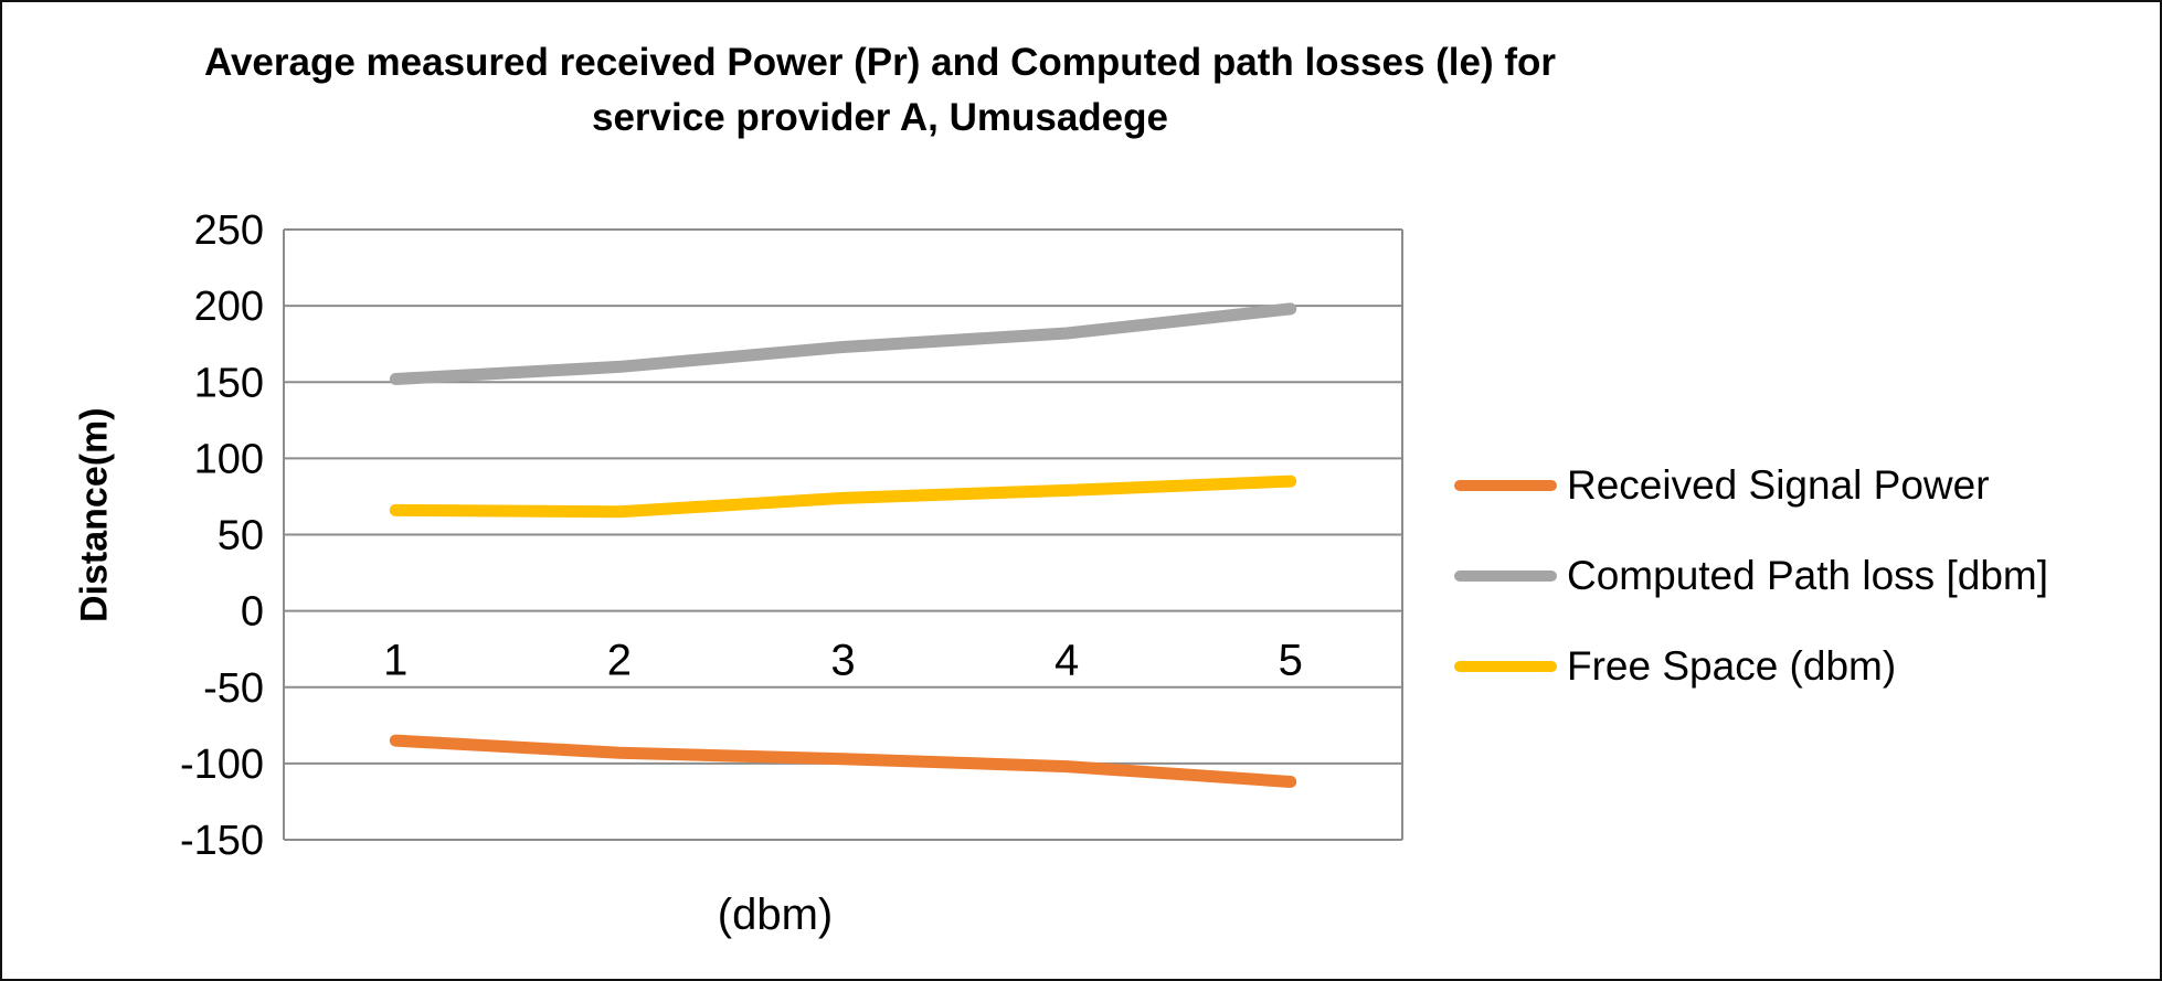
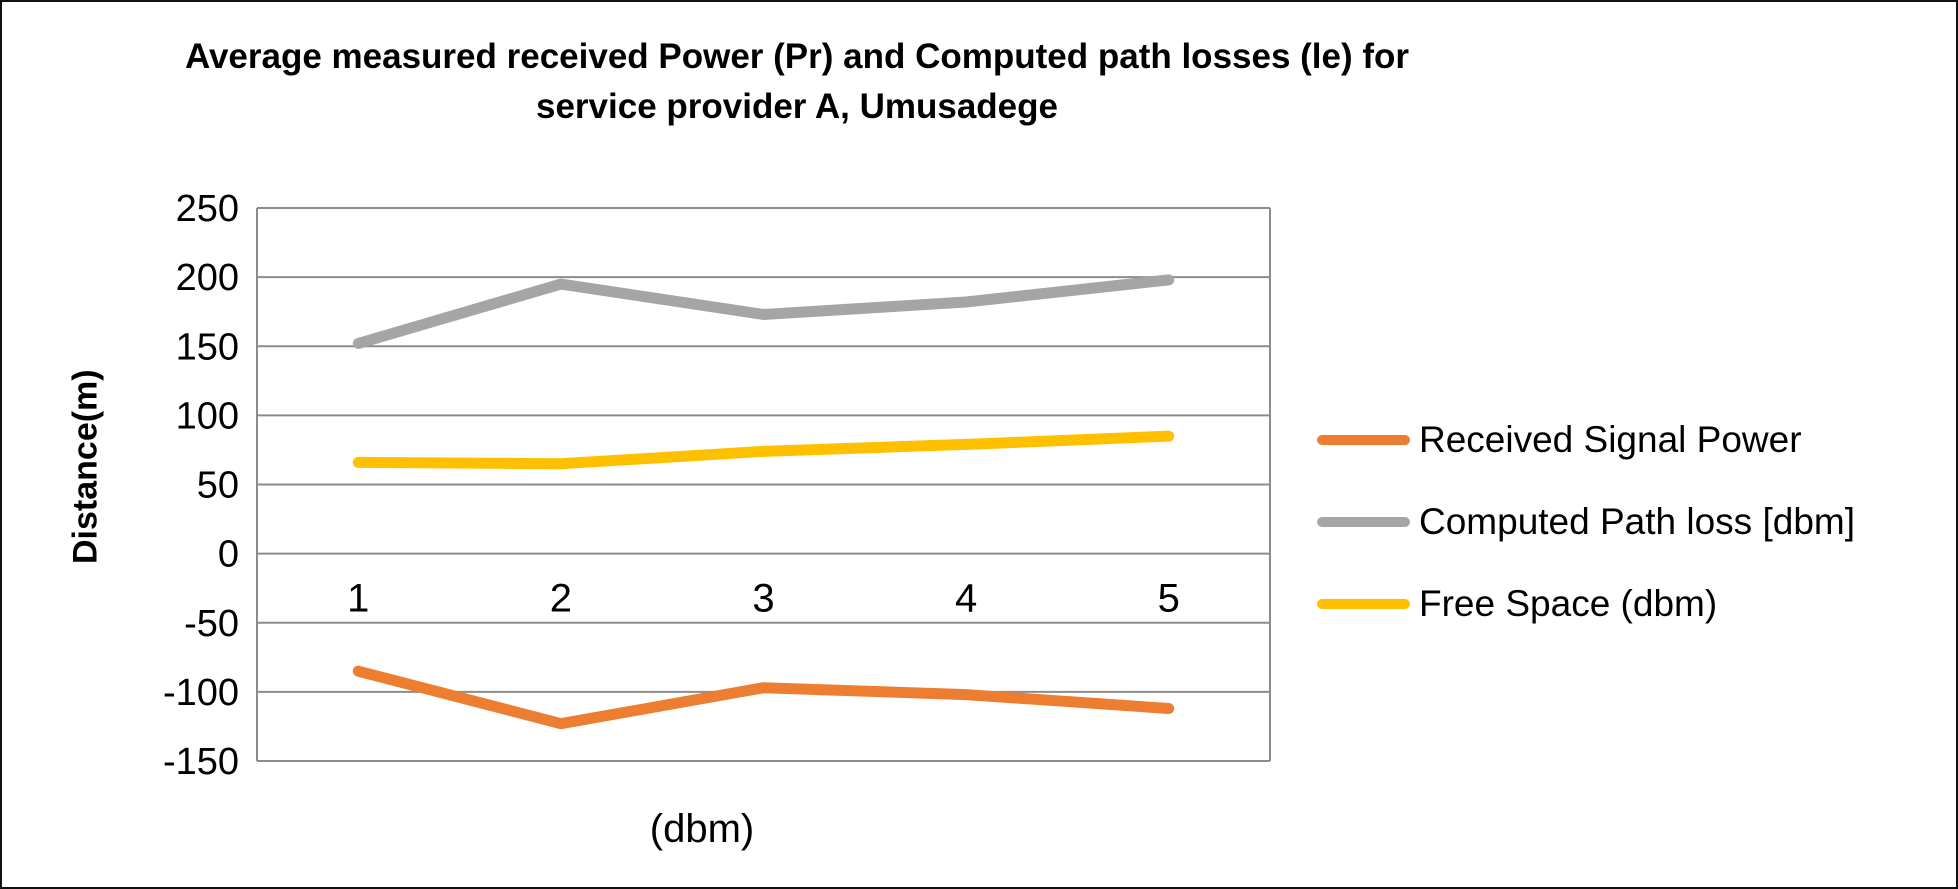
Received Signal Power/2: -93 -> -123
Computed Path loss [dbm]/2: 160 -> 195
